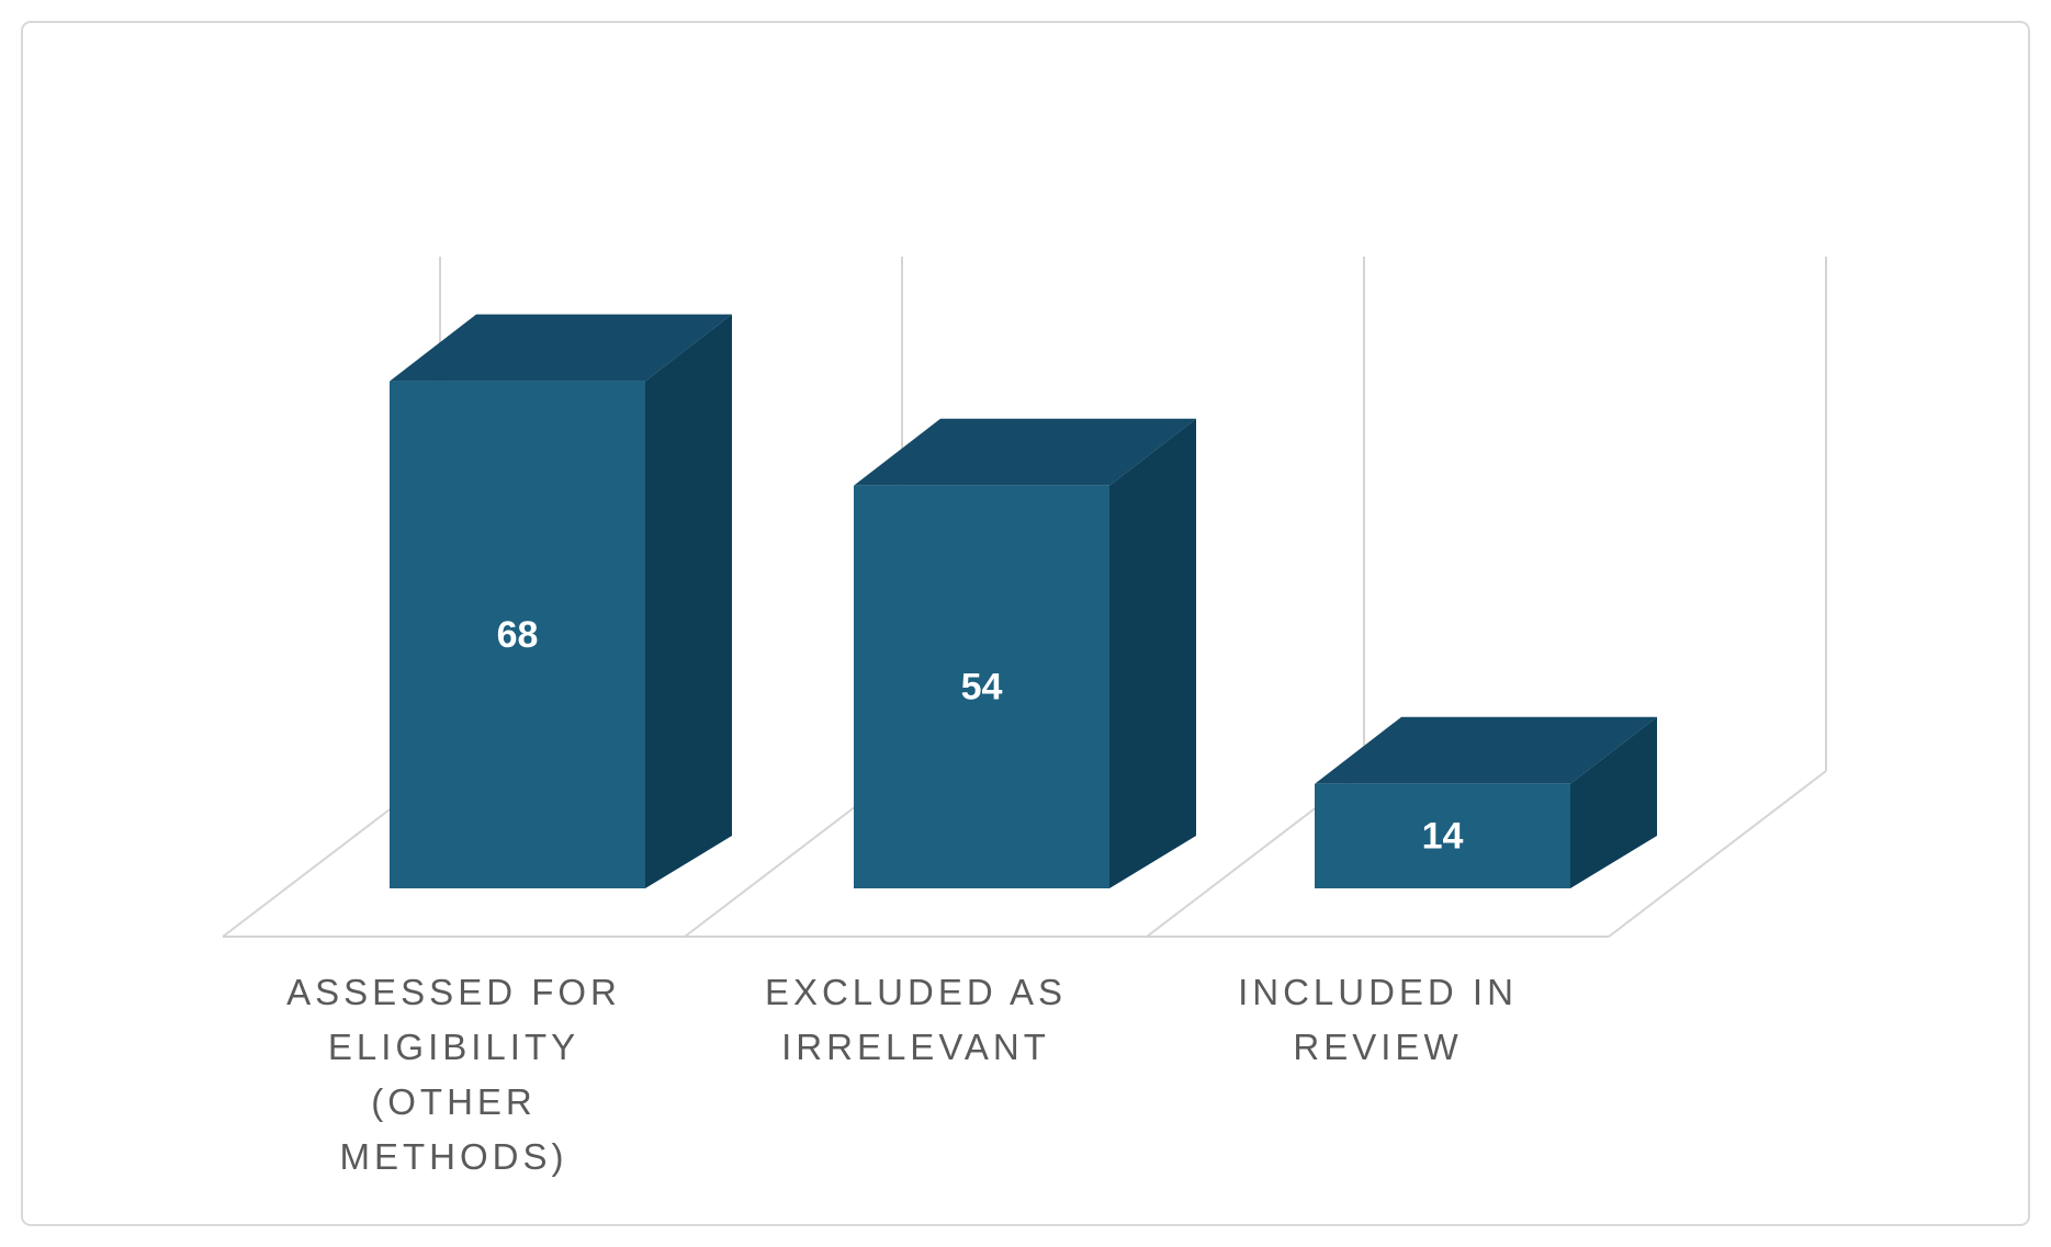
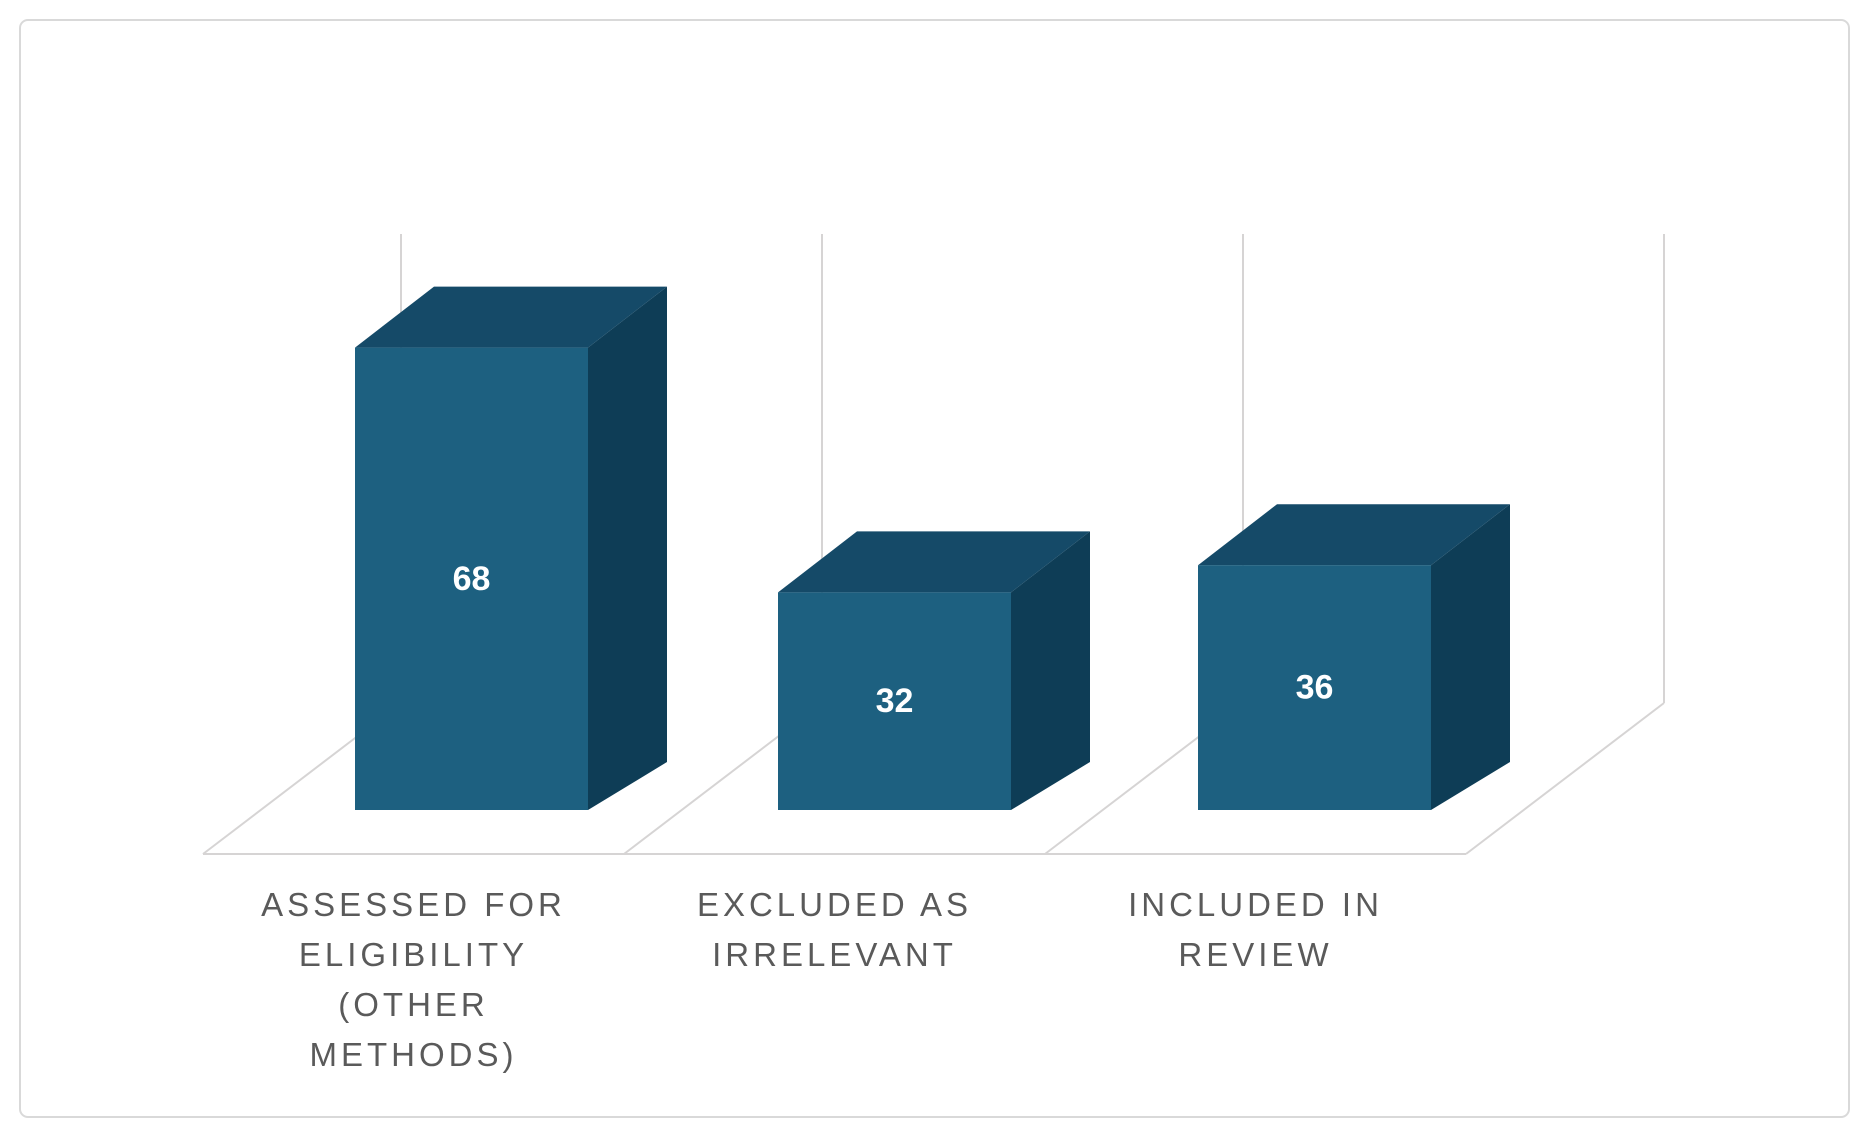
EXCLUDED AS IRRELEVANT: 54 -> 32
INCLUDED IN REVIEW: 14 -> 36
